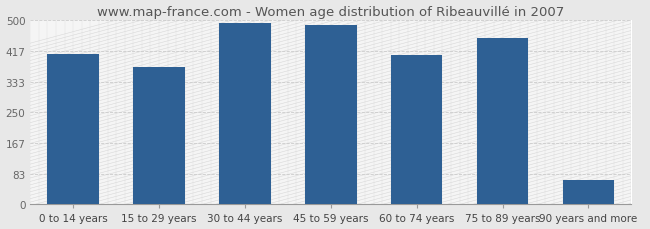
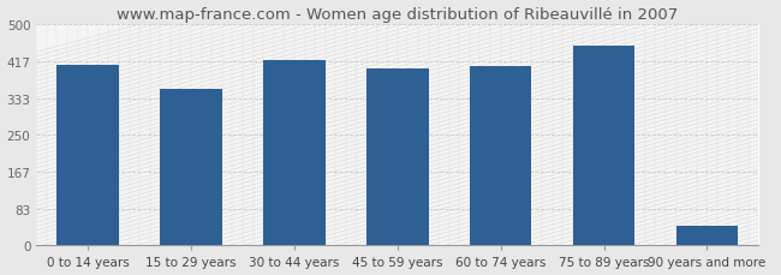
15 to 29 years: 372 -> 355
30 to 44 years: 492 -> 420
45 to 59 years: 487 -> 400
90 years and more: 65 -> 45
